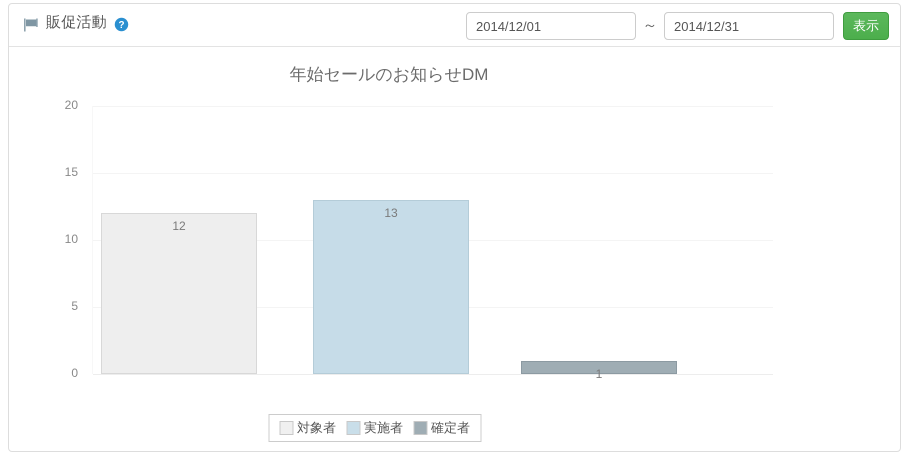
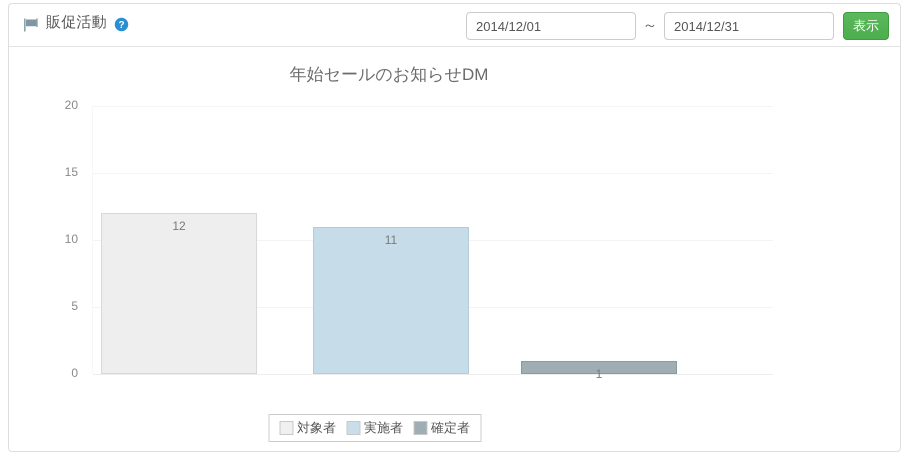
実施者: 13 -> 11
